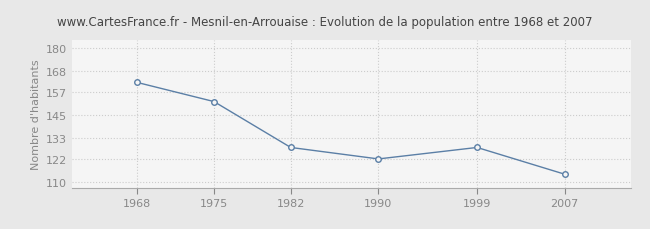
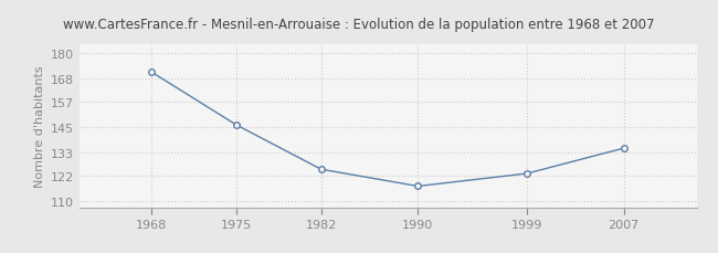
1968: 162 -> 171
1975: 152 -> 146
1982: 128 -> 125
1990: 122 -> 117
1999: 128 -> 123
2007: 114 -> 135
